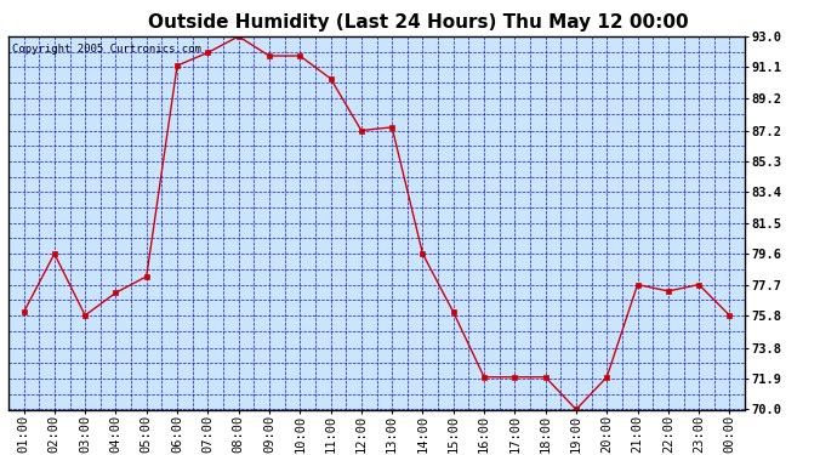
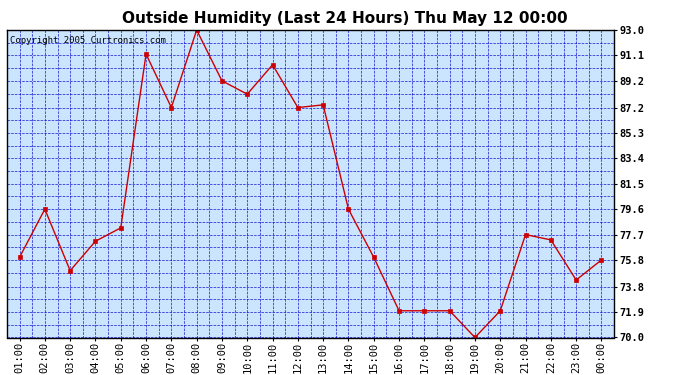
03:00: 75.8 -> 75.0
07:00: 92.0 -> 87.2
09:00: 91.8 -> 89.2
10:00: 91.8 -> 88.2
23:00: 77.7 -> 74.3
